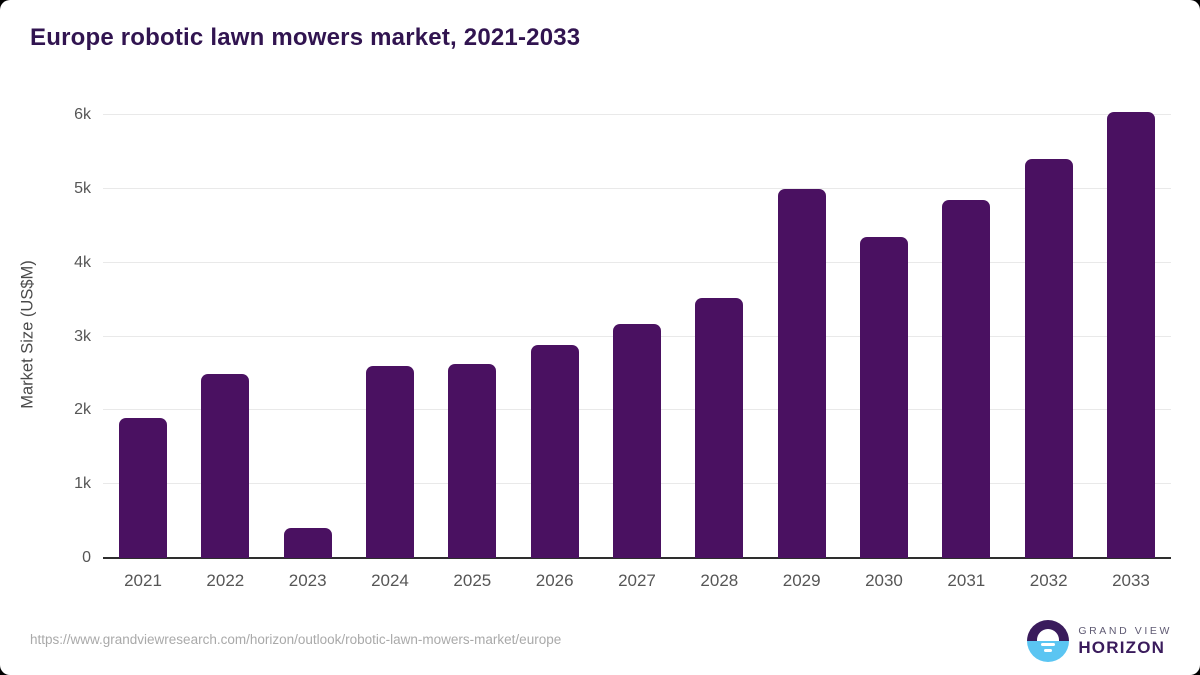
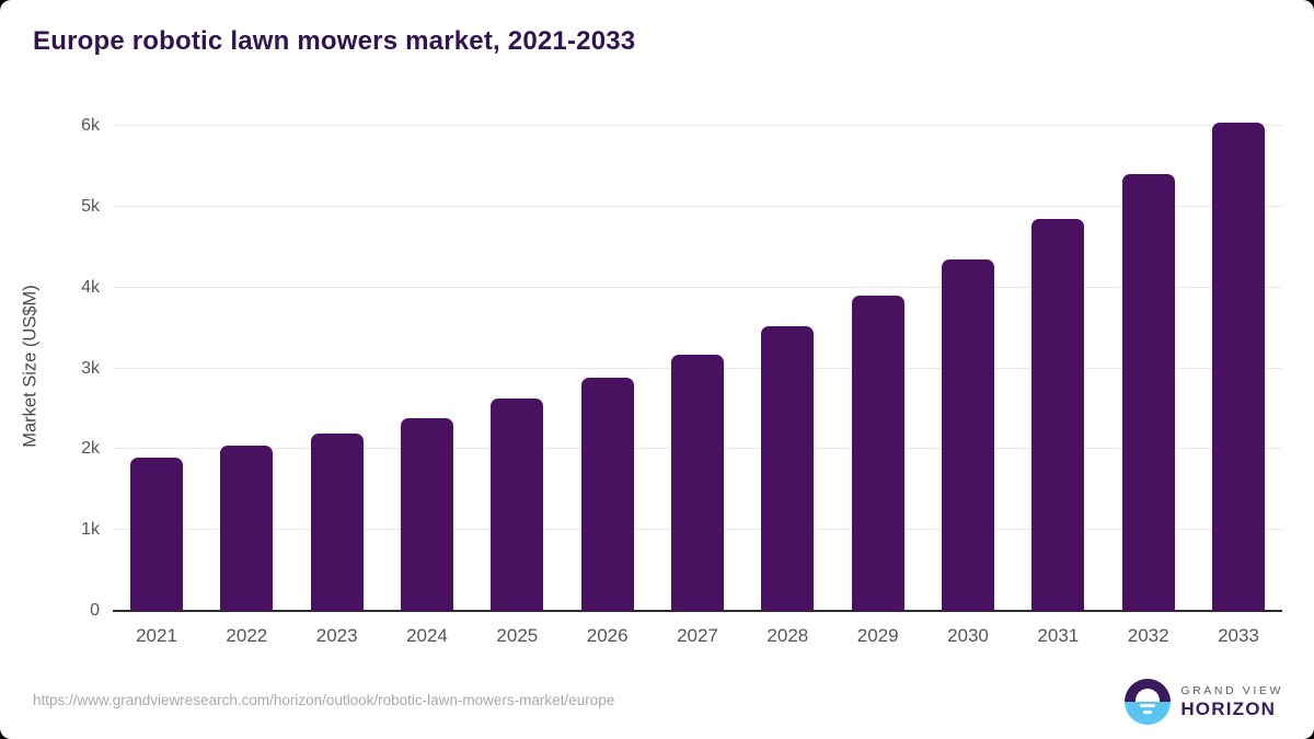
2022: 2.5k -> 2.0k
2023: 0.4k -> 2.2k
2024: 2.6k -> 2.4k
2029: 5.0k -> 3.9k
